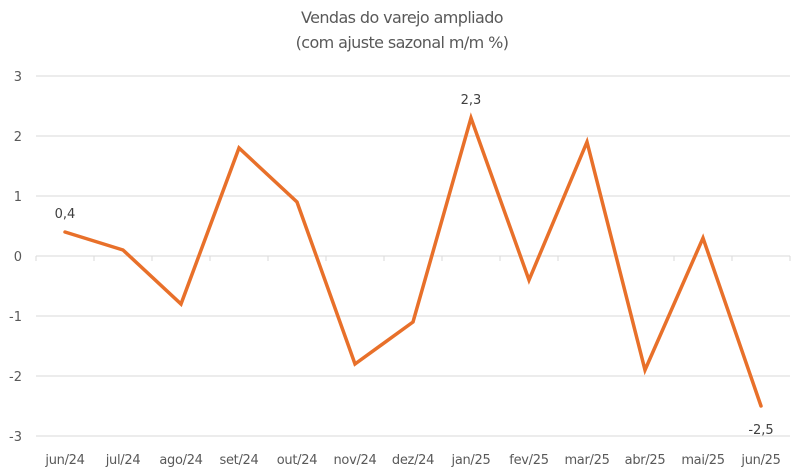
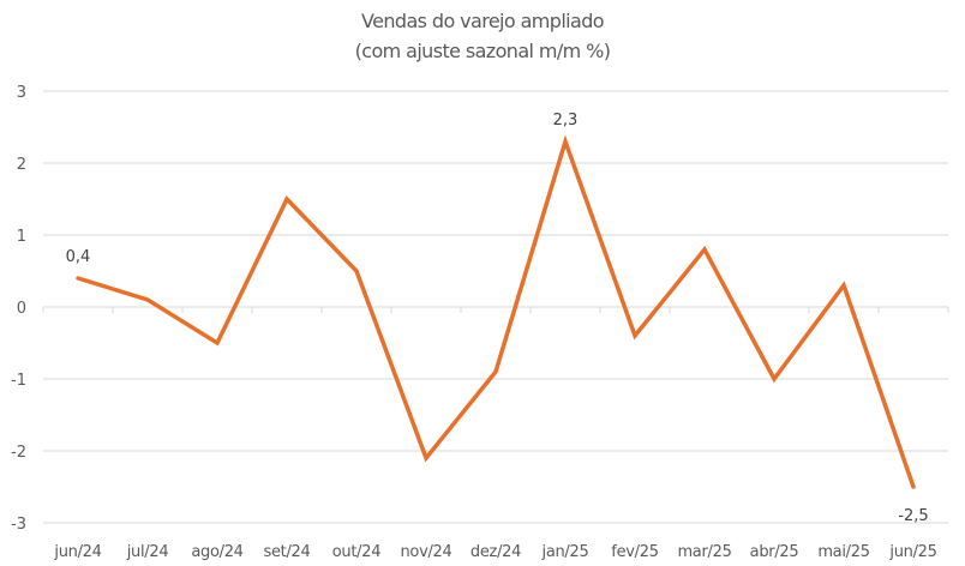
ago/24: -0.8 -> -0.5
set/24: 1.8 -> 1.5
out/24: 0.9 -> 0.5
nov/24: -1.8 -> -2.1
dez/24: -1.1 -> -0.9
mar/25: 1.9 -> 0.8
abr/25: -1.9 -> -1.0
